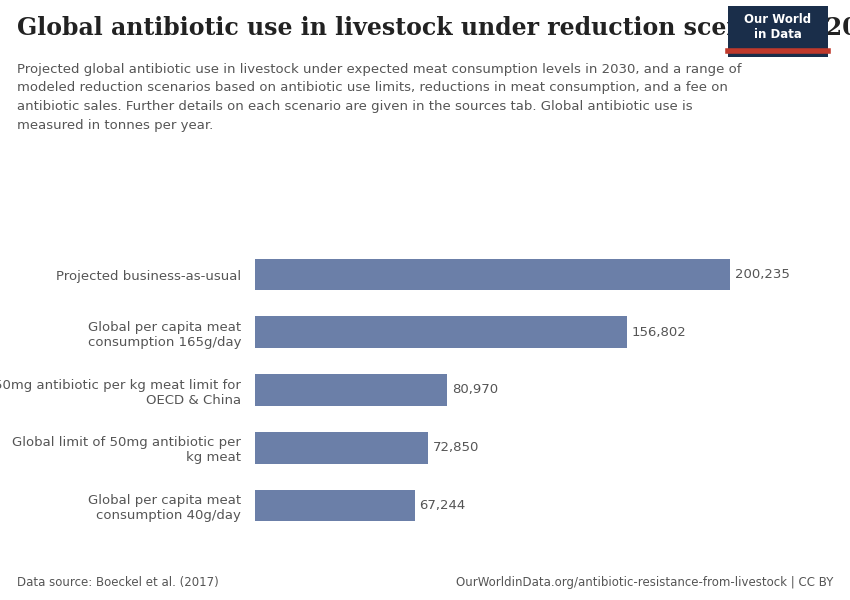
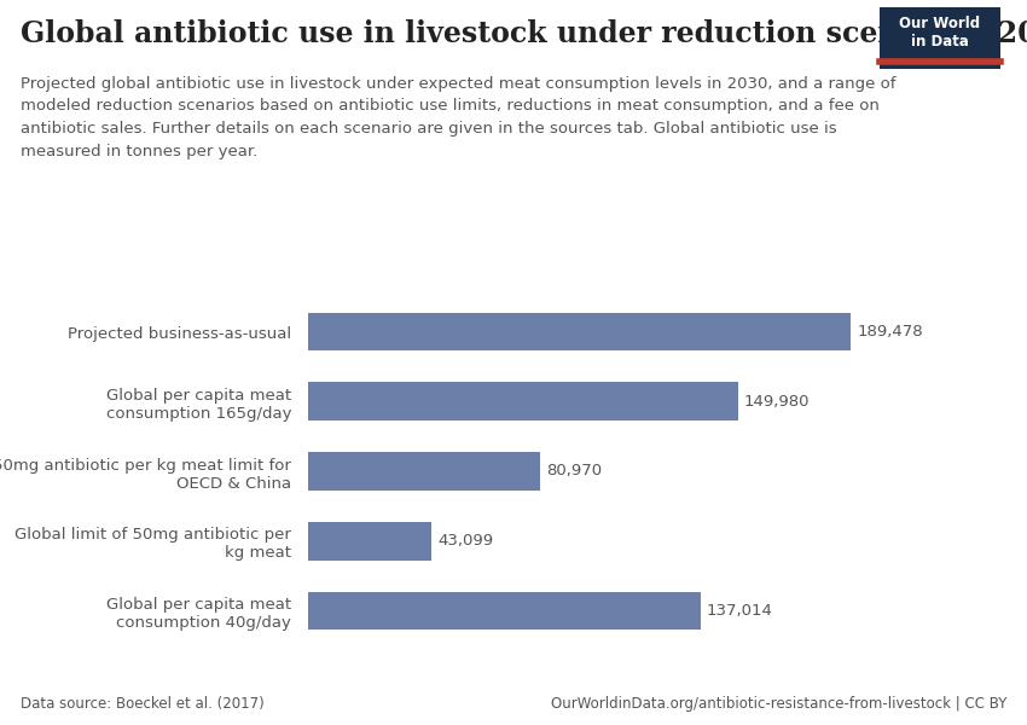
Projected business-as-usual: 200,235 -> 189,478
Global per capita meat consumption 165g/day: 156,802 -> 149,980
Global limit of 50mg antibiotic per kg meat: 72,850 -> 43,099
Global per capita meat consumption 40g/day: 67,244 -> 137,014
